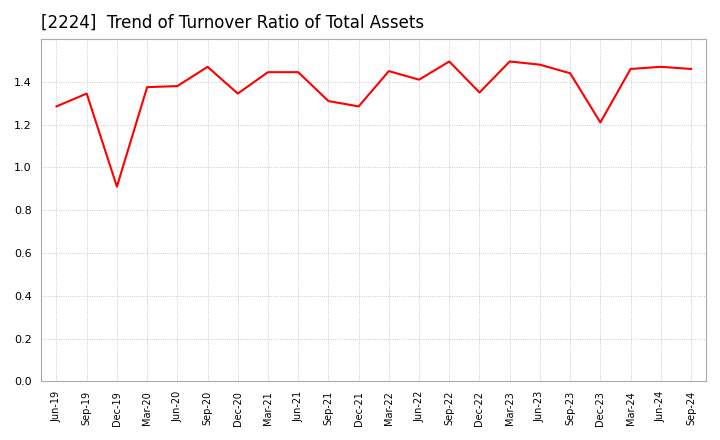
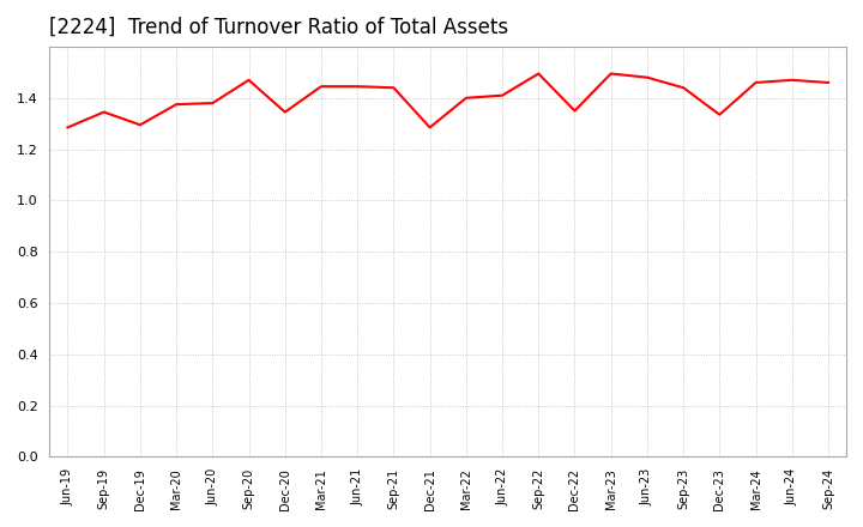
Dec-19: 0.910 -> 1.295
Sep-21: 1.310 -> 1.440
Mar-22: 1.450 -> 1.400
Dec-23: 1.210 -> 1.335
